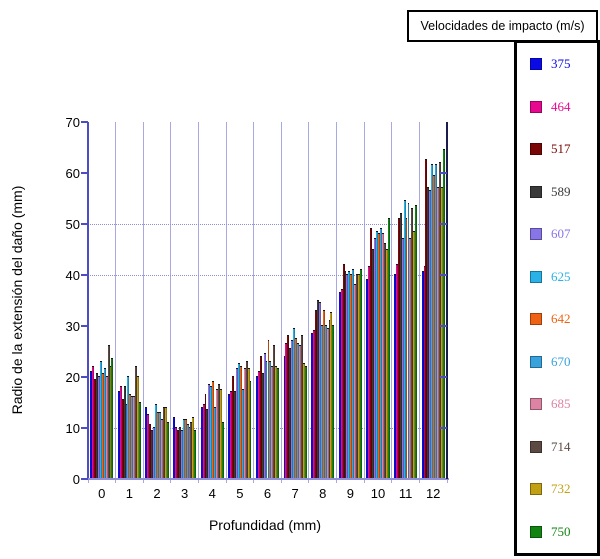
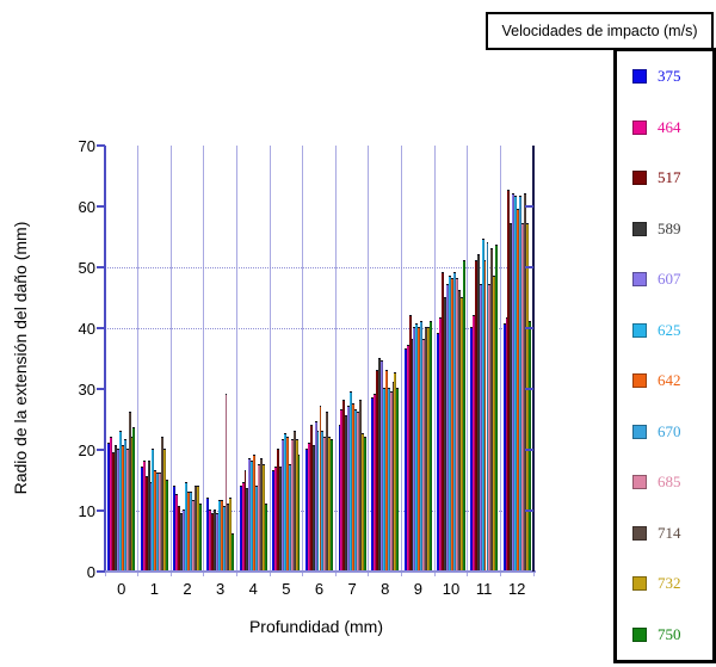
685/3: 10 -> 29
750/3: 10 -> 6
589/9: 40 -> 38
607/12: 56 -> 62
750/12: 64 -> 41
